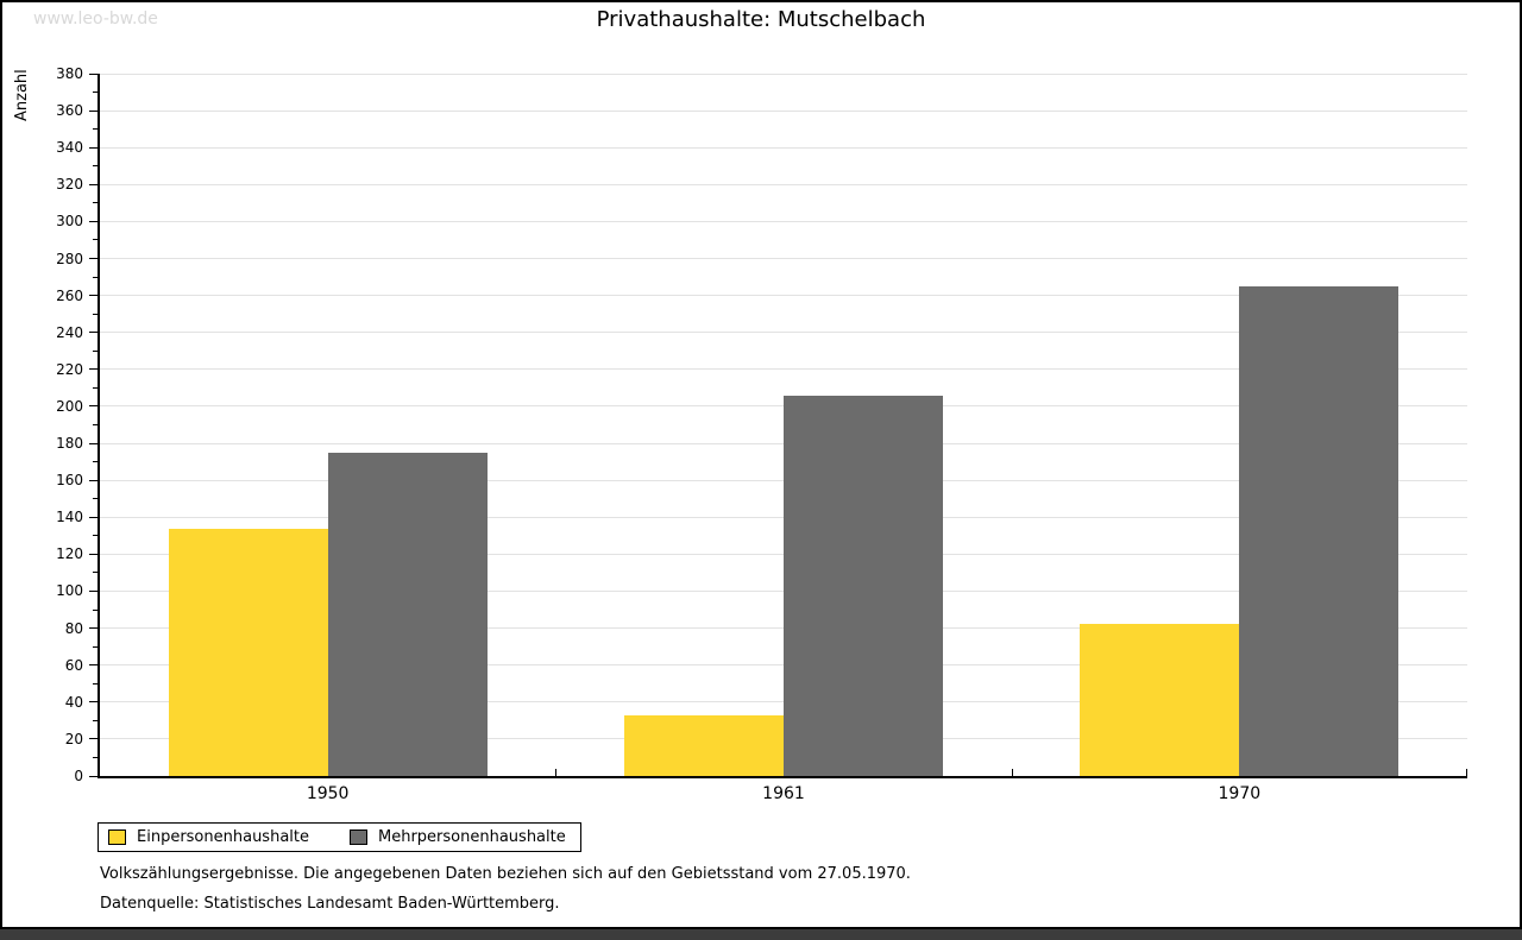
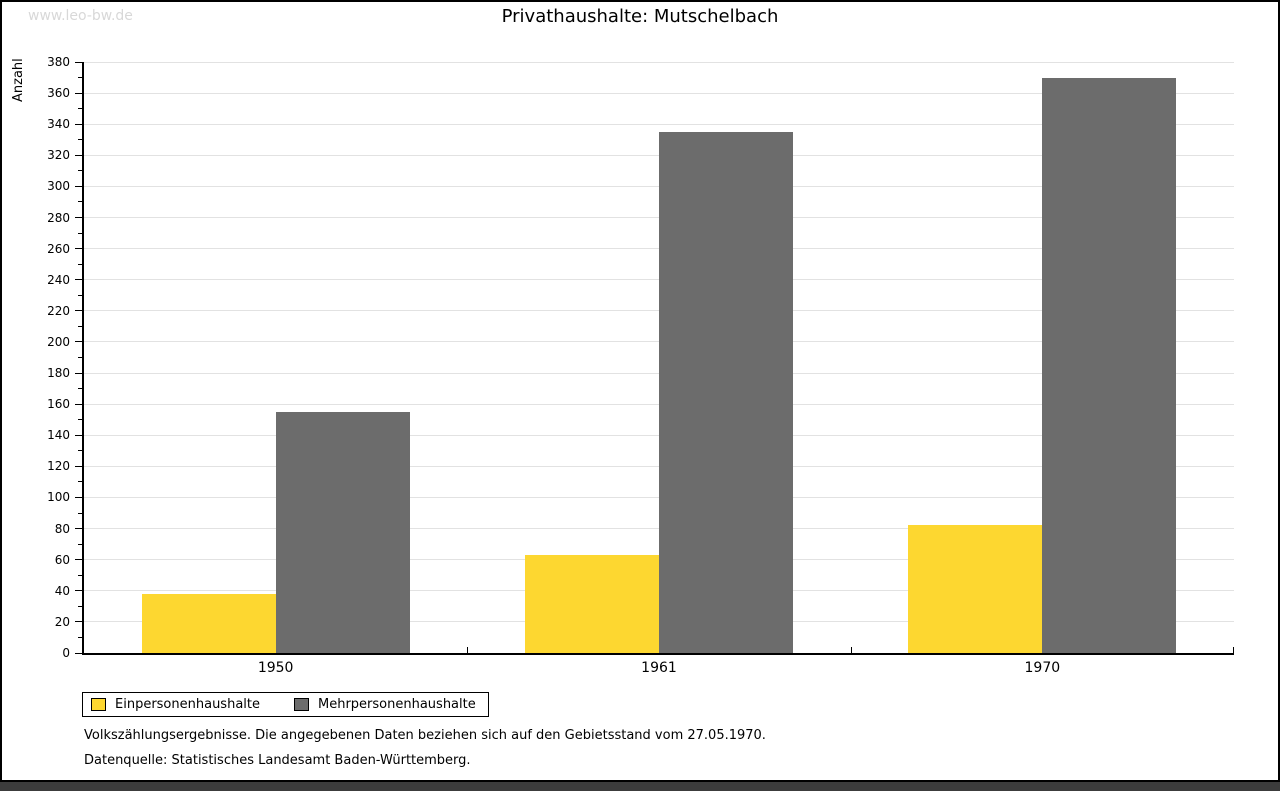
Einpersonenhaushalte/1950: 134 -> 38
Mehrpersonenhaushalte/1950: 175 -> 155
Einpersonenhaushalte/1961: 33 -> 63
Mehrpersonenhaushalte/1961: 206 -> 335
Mehrpersonenhaushalte/1970: 265 -> 370
